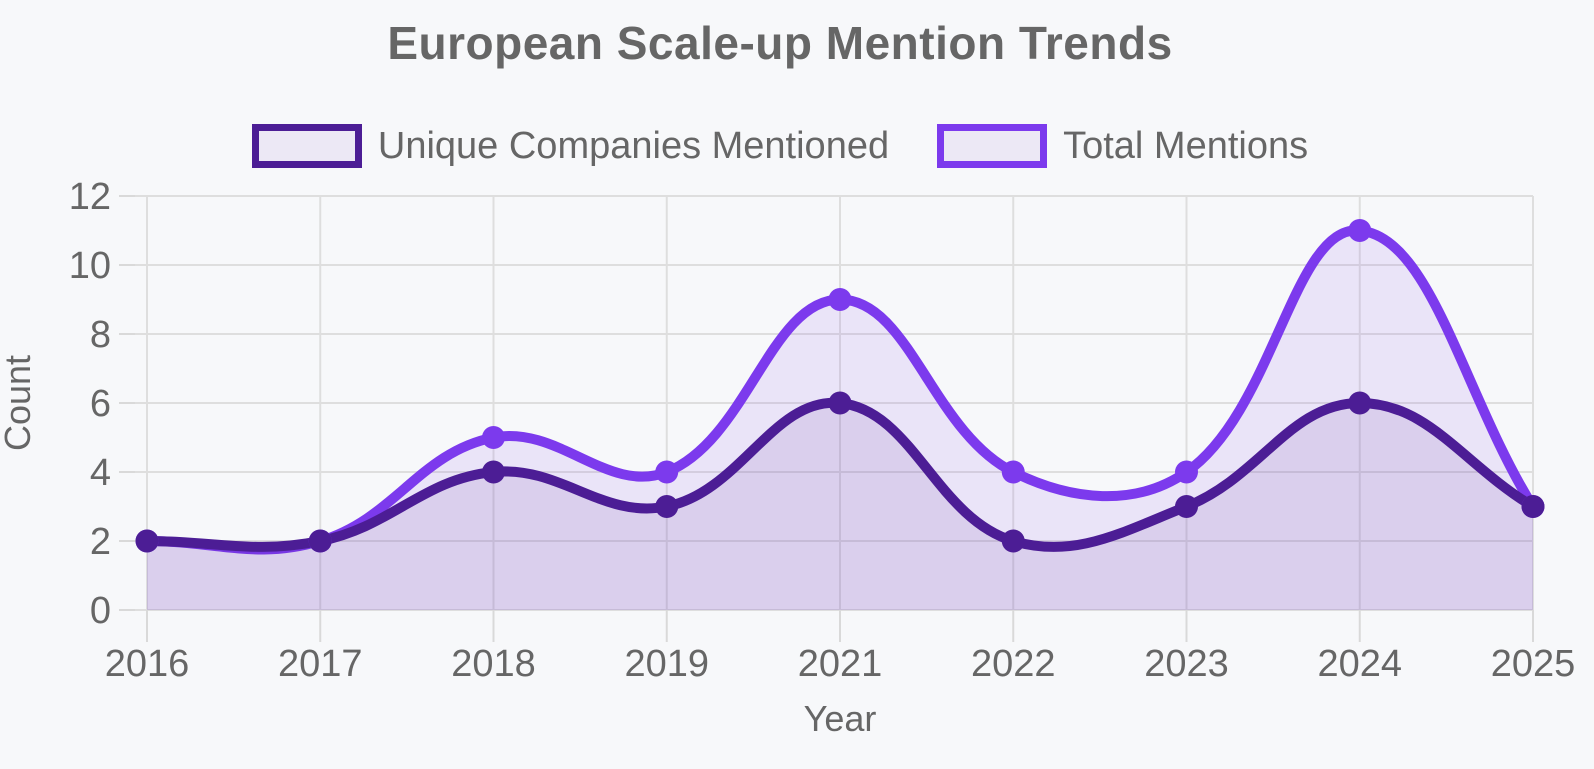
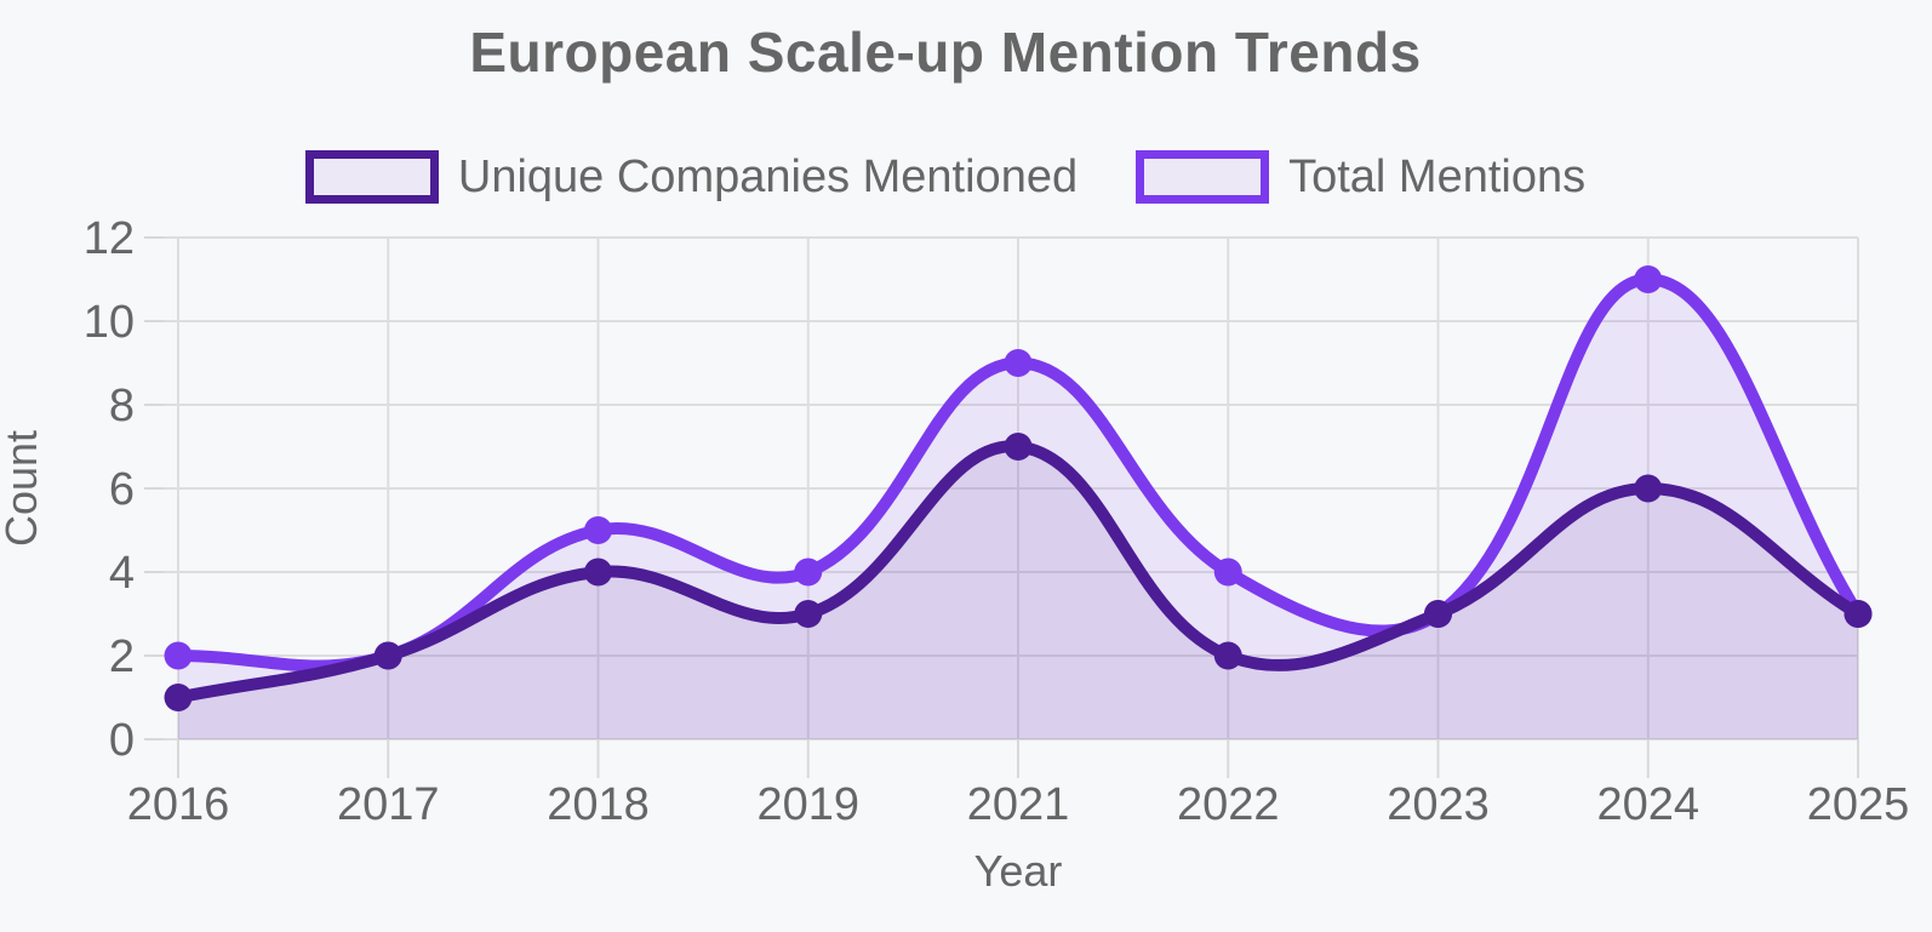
Unique Companies Mentioned/2016: 2 -> 1
Unique Companies Mentioned/2021: 6 -> 7
Total Mentions/2023: 4 -> 3
